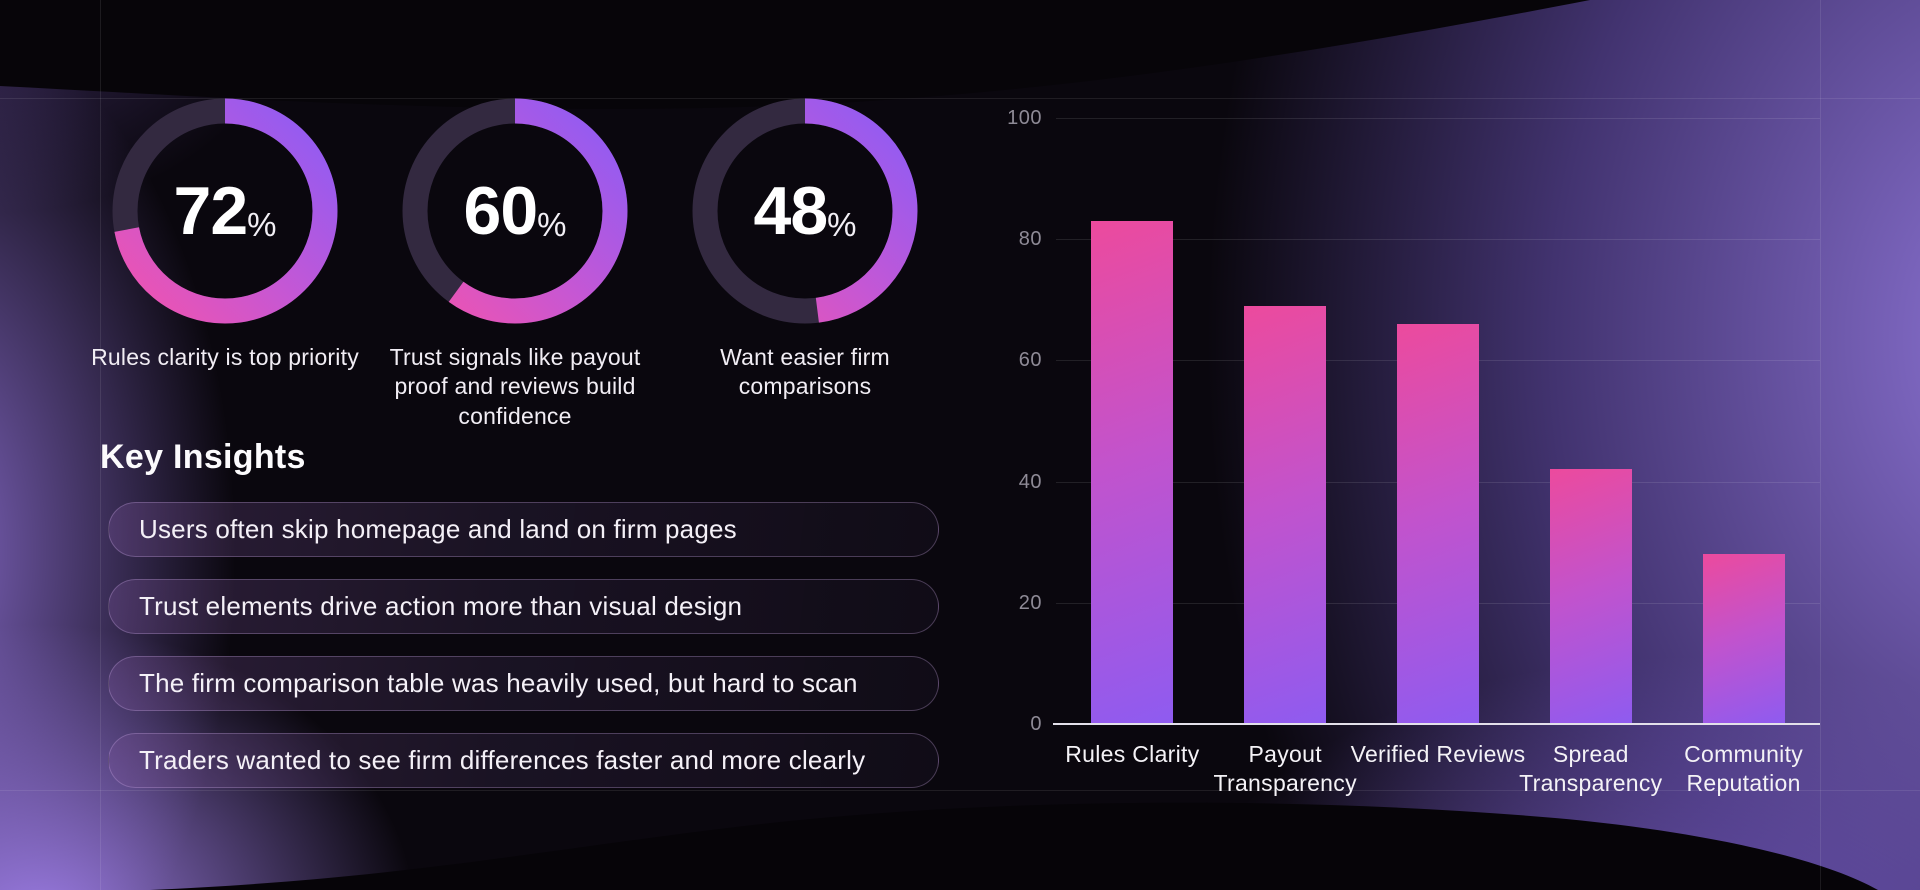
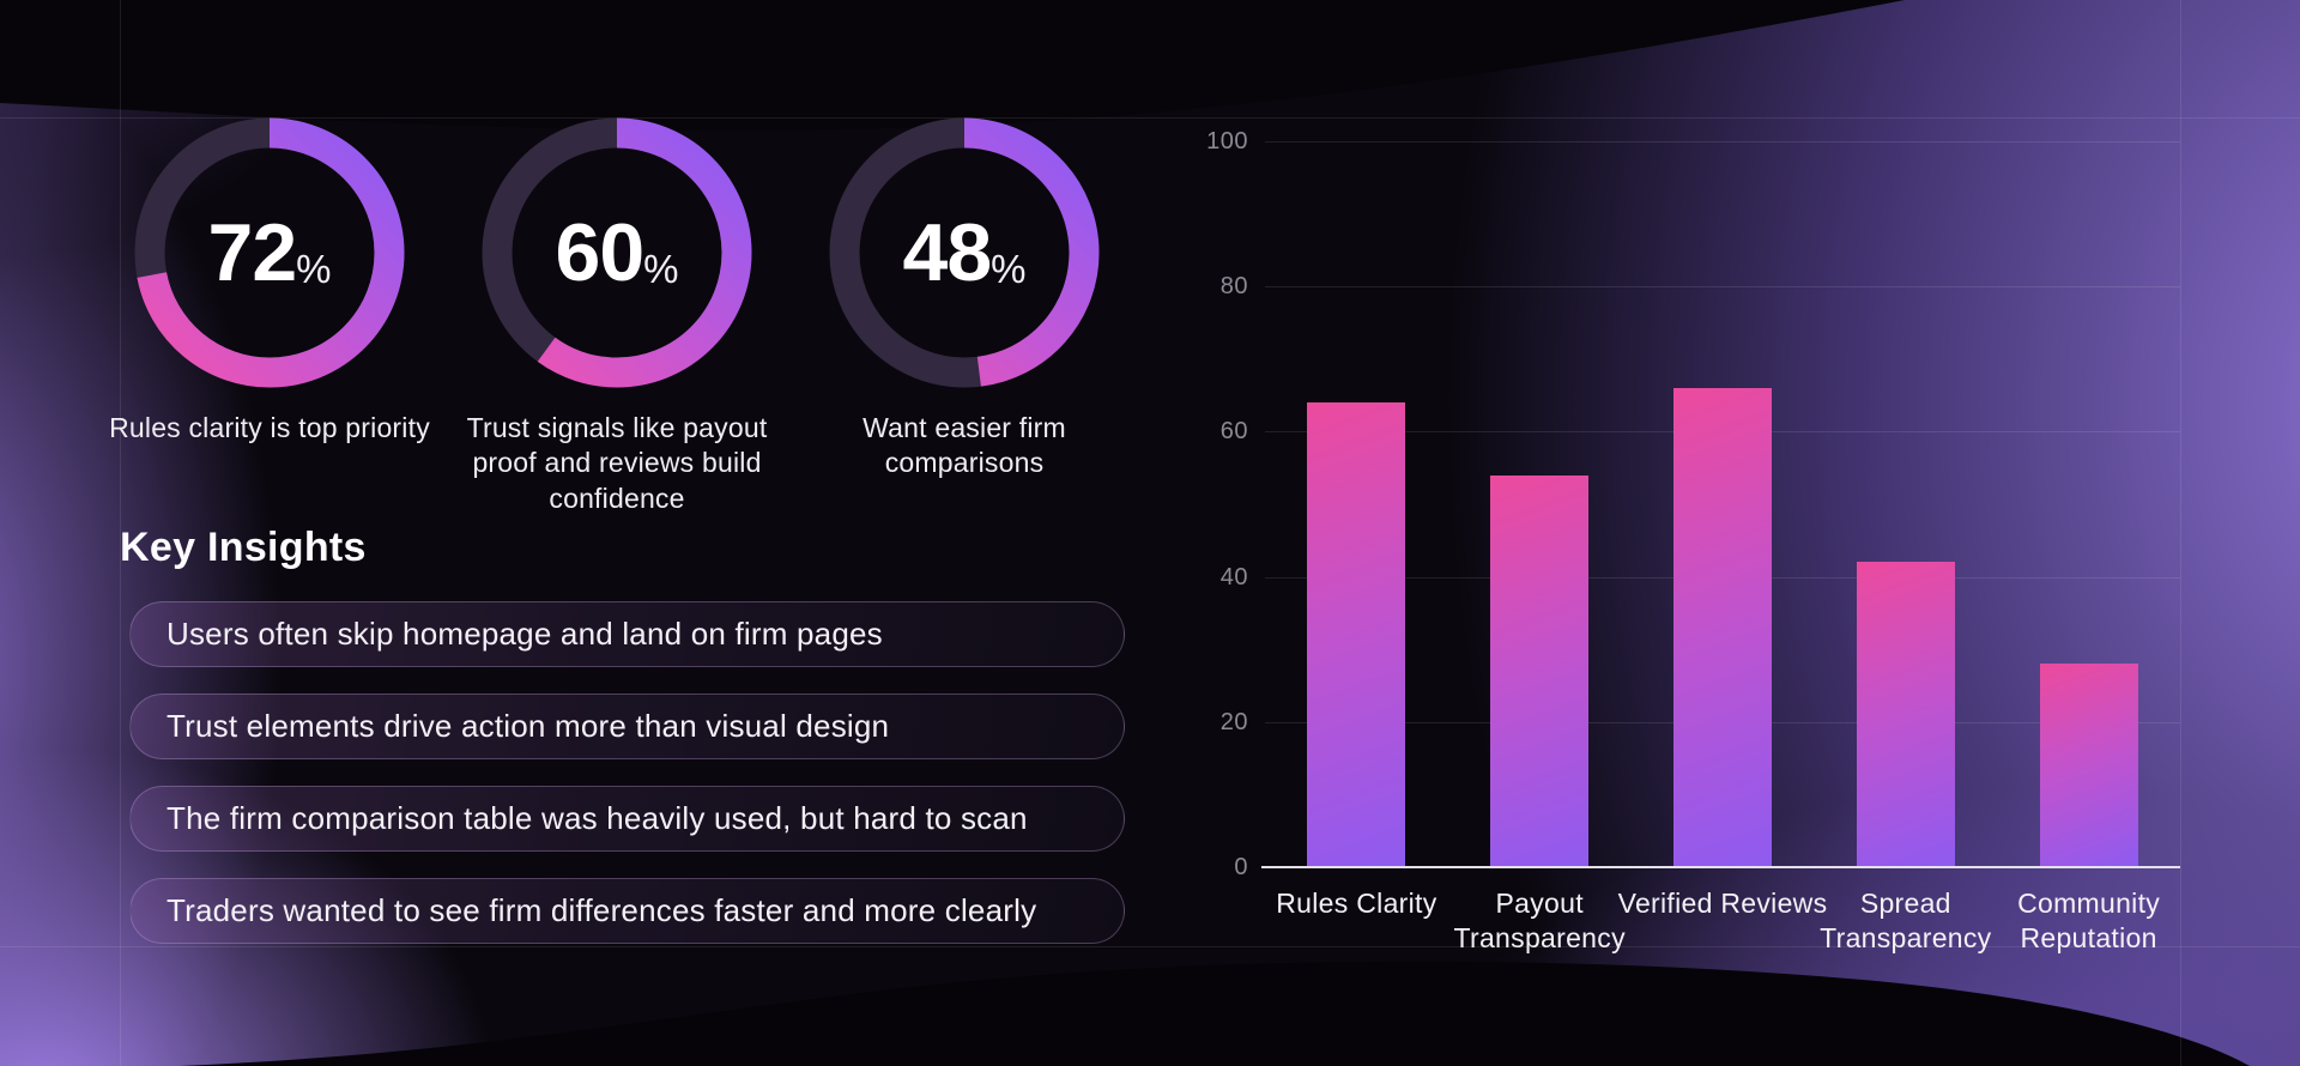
Rules Clarity: 83 -> 64
Payout Transparency: 69 -> 54
